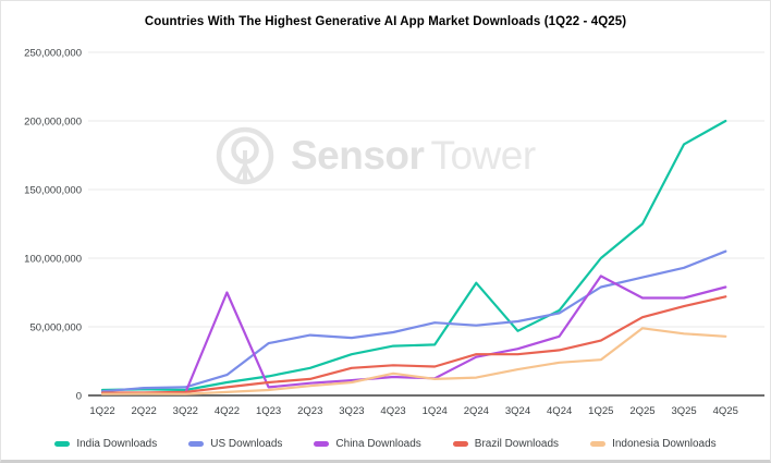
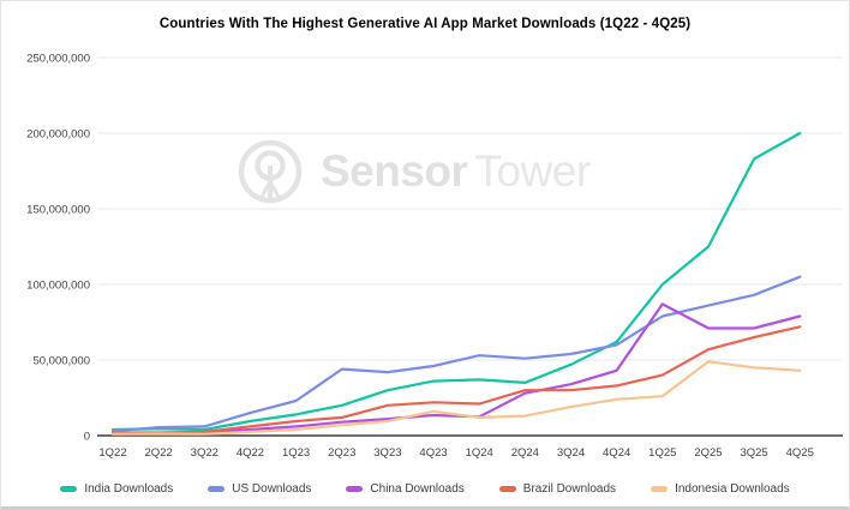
China Downloads/4Q22: 75000000 -> 4000000
US Downloads/1Q23: 38000000 -> 23000000
India Downloads/2Q24: 82000000 -> 35000000
